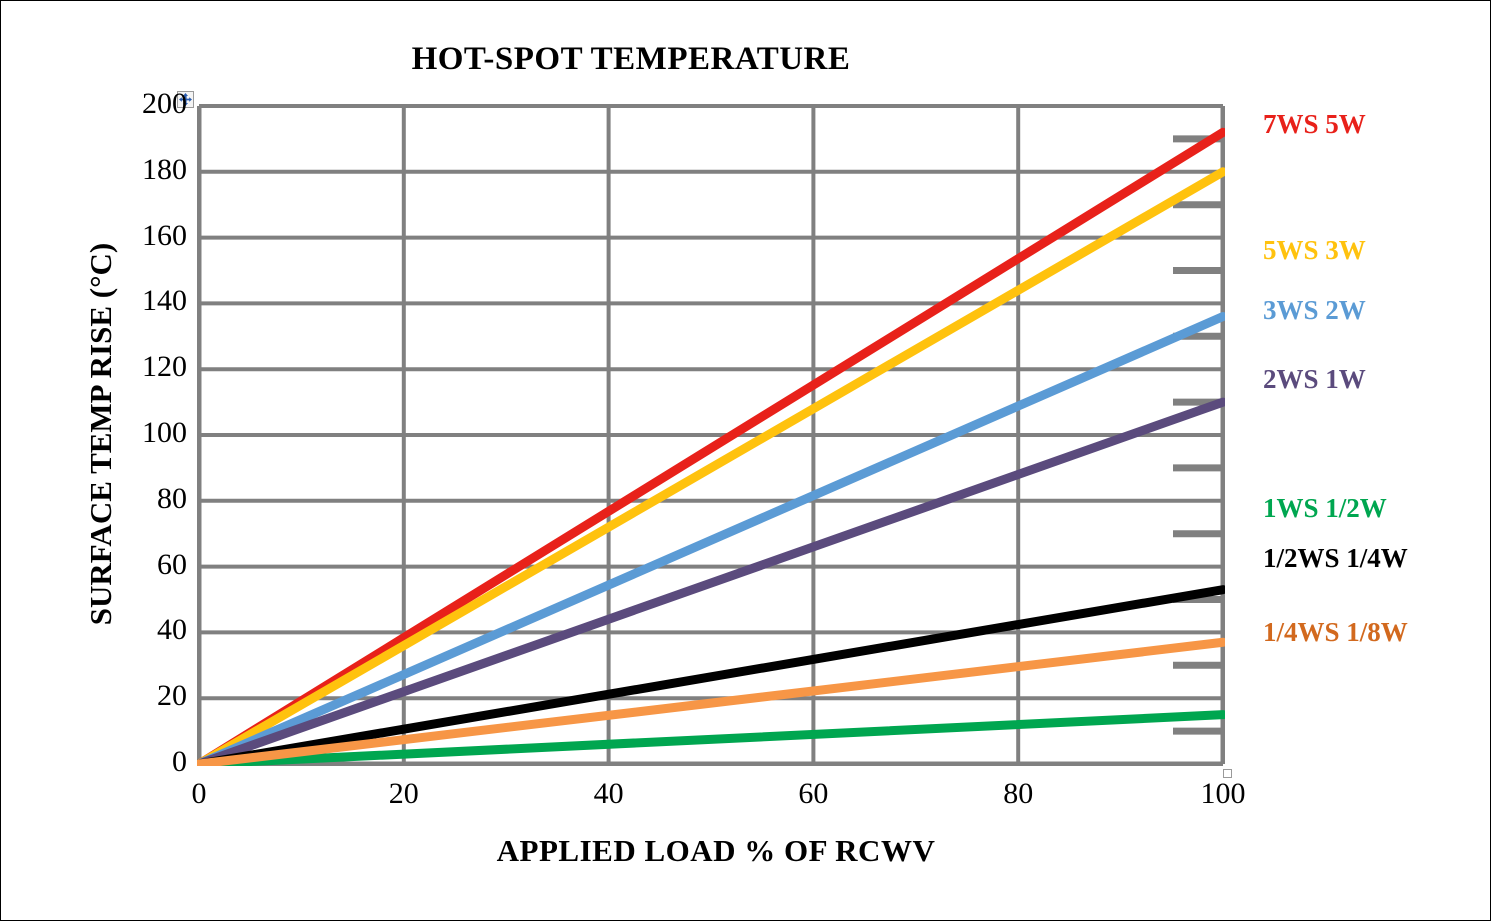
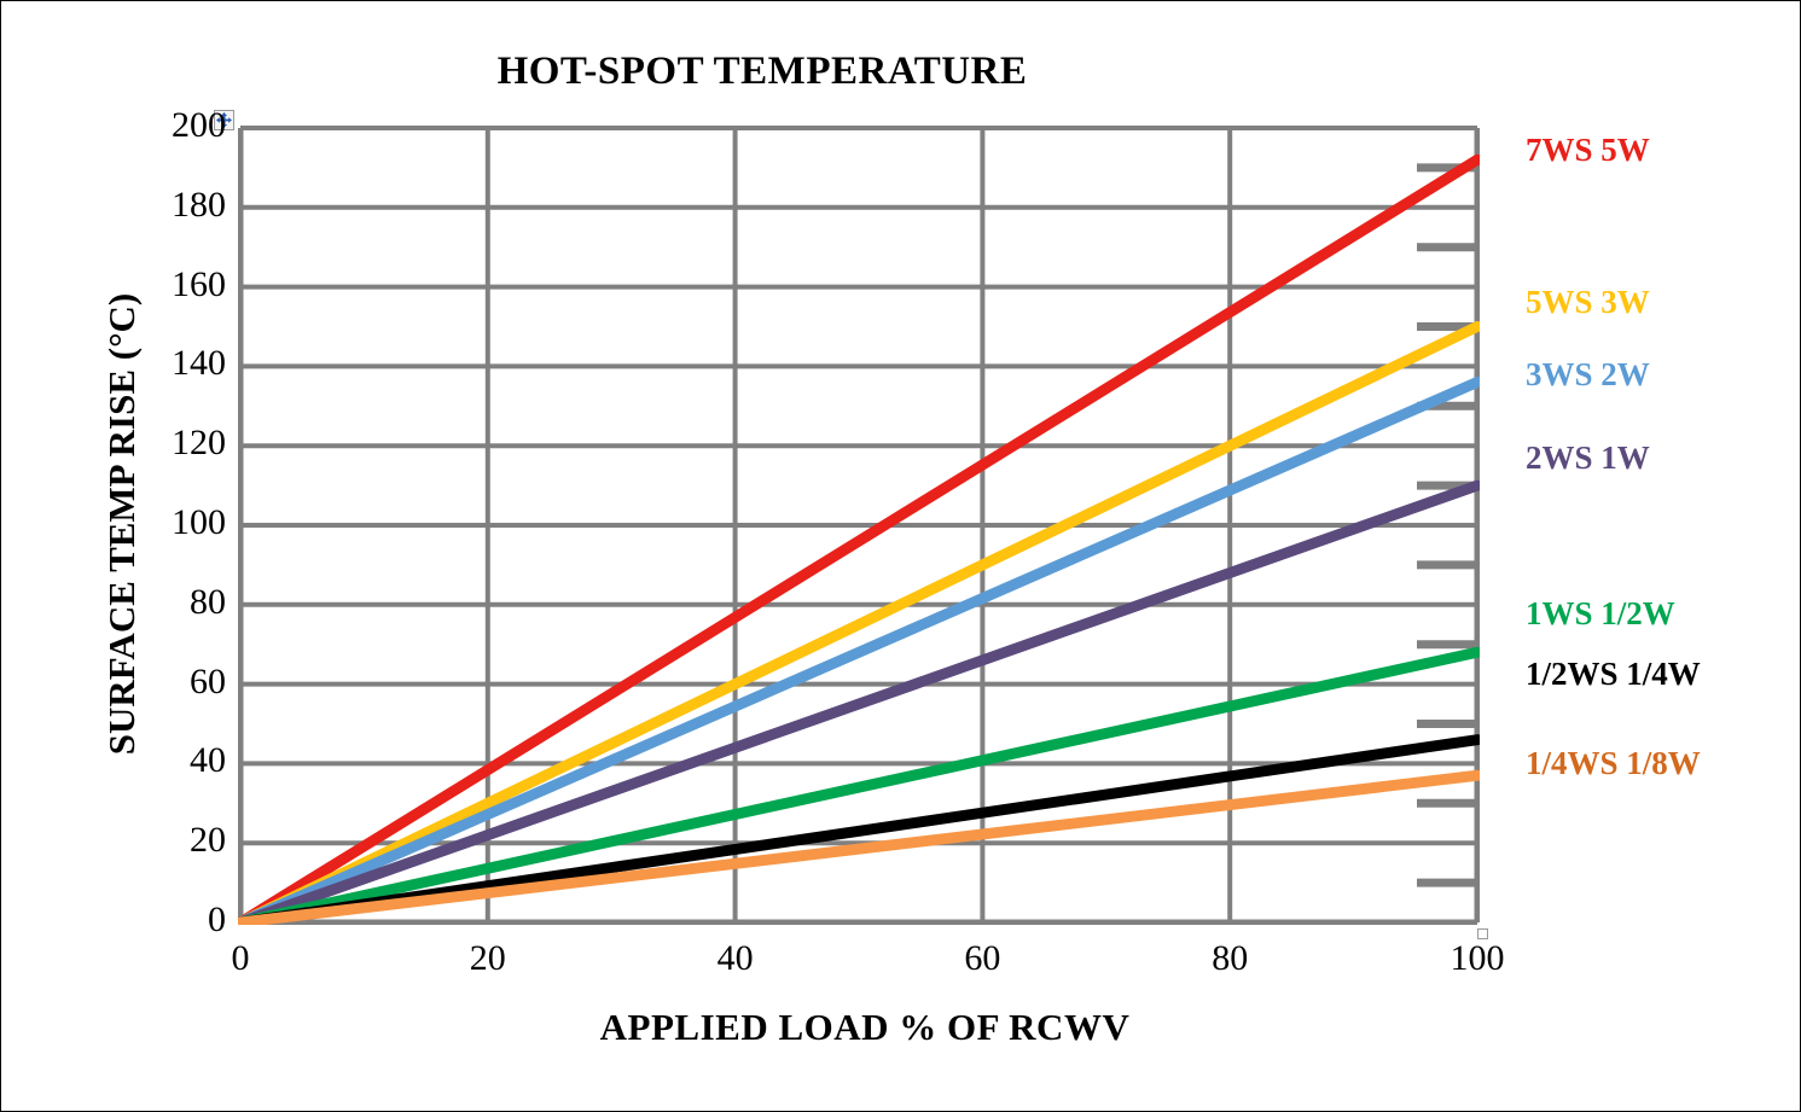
5WS 3W/100: 180 -> 150
1WS 1/2W/100: 15 -> 68
1/2WS 1/4W/100: 53 -> 46
